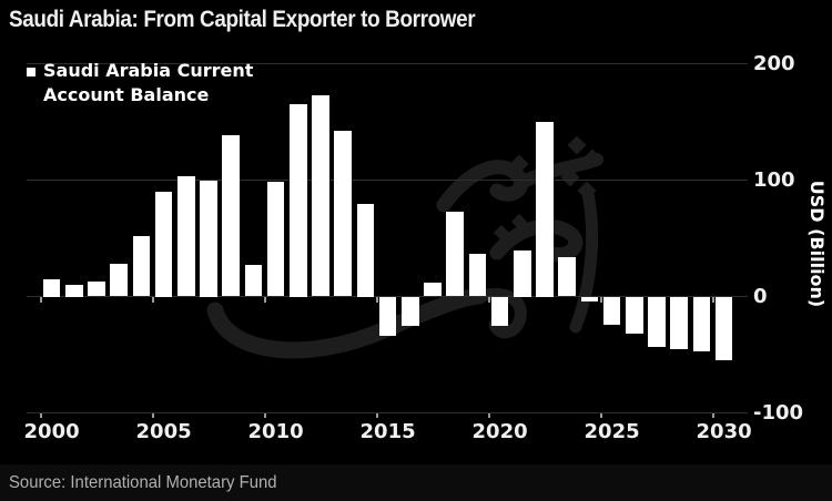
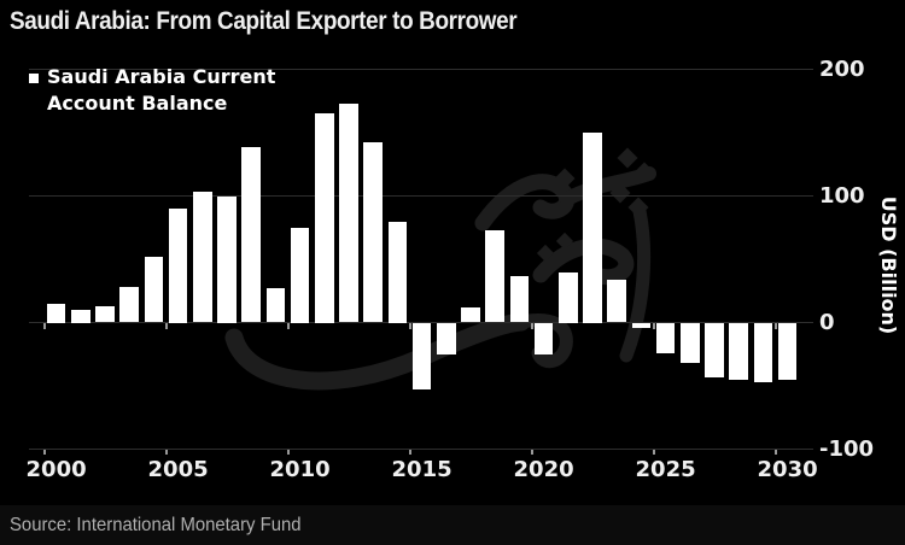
2010: 99 -> 75
2015: -34 -> -53
2030: -55 -> -45
